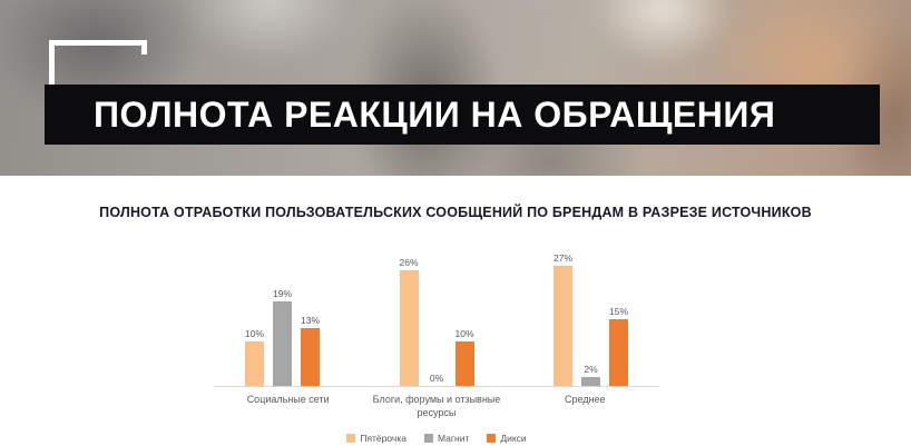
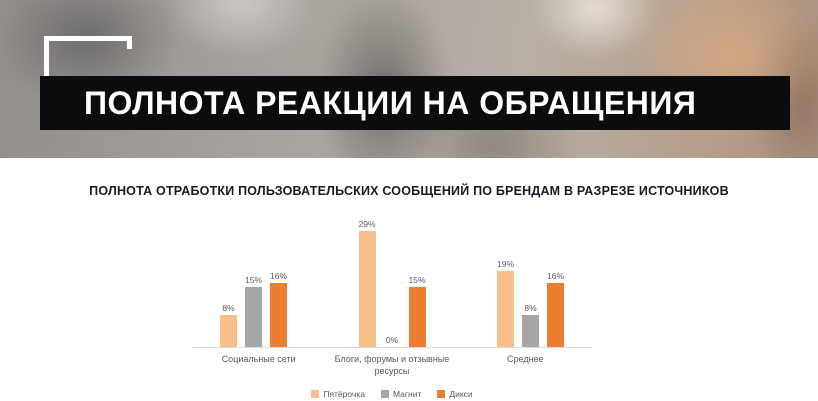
Пятёрочка/Социальные сети: 10% -> 8%
Магнит/Социальные сети: 19% -> 15%
Дикси/Социальные сети: 13% -> 16%
Пятёрочка/Блоги, форумы и отзывные ресурсы: 26% -> 29%
Дикси/Блоги, форумы и отзывные ресурсы: 10% -> 15%
Пятёрочка/Среднее: 27% -> 19%
Магнит/Среднее: 2% -> 8%
Дикси/Среднее: 15% -> 16%
